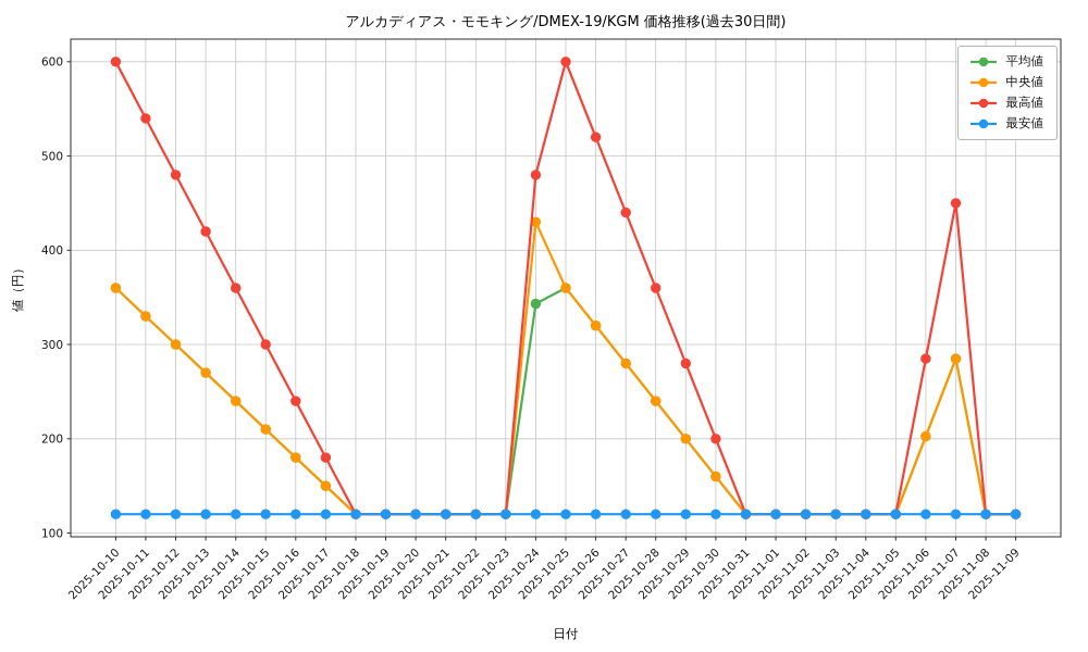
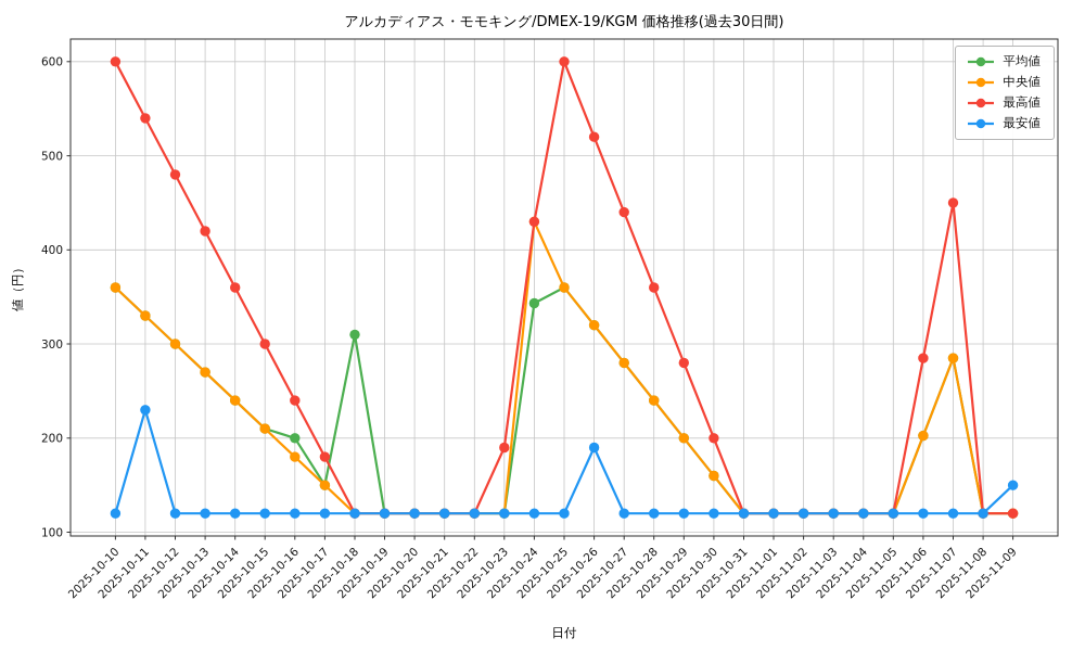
最安値/2025-10-11: 120 -> 230
平均値/2025-10-16: 180 -> 200
平均値/2025-10-18: 120 -> 310
最高値/2025-10-23: 120 -> 190
最高値/2025-10-24: 480 -> 430
最安値/2025-10-26: 120 -> 190
最安値/2025-11-09: 120 -> 150
